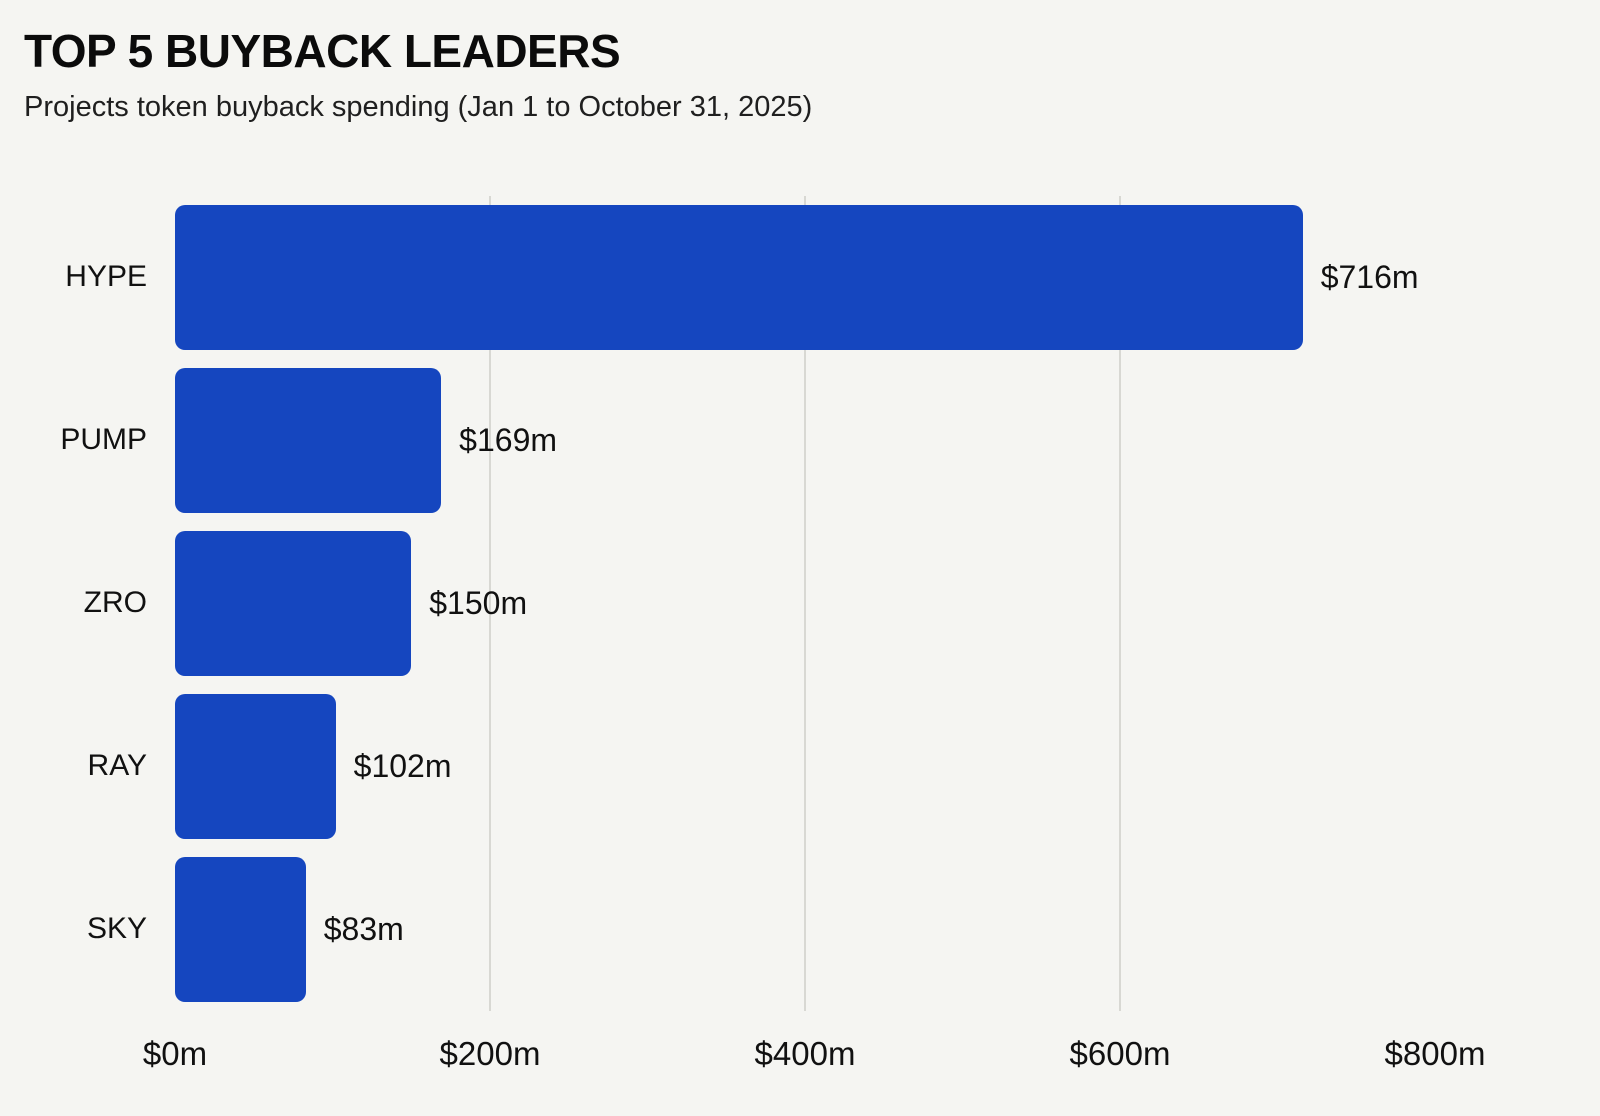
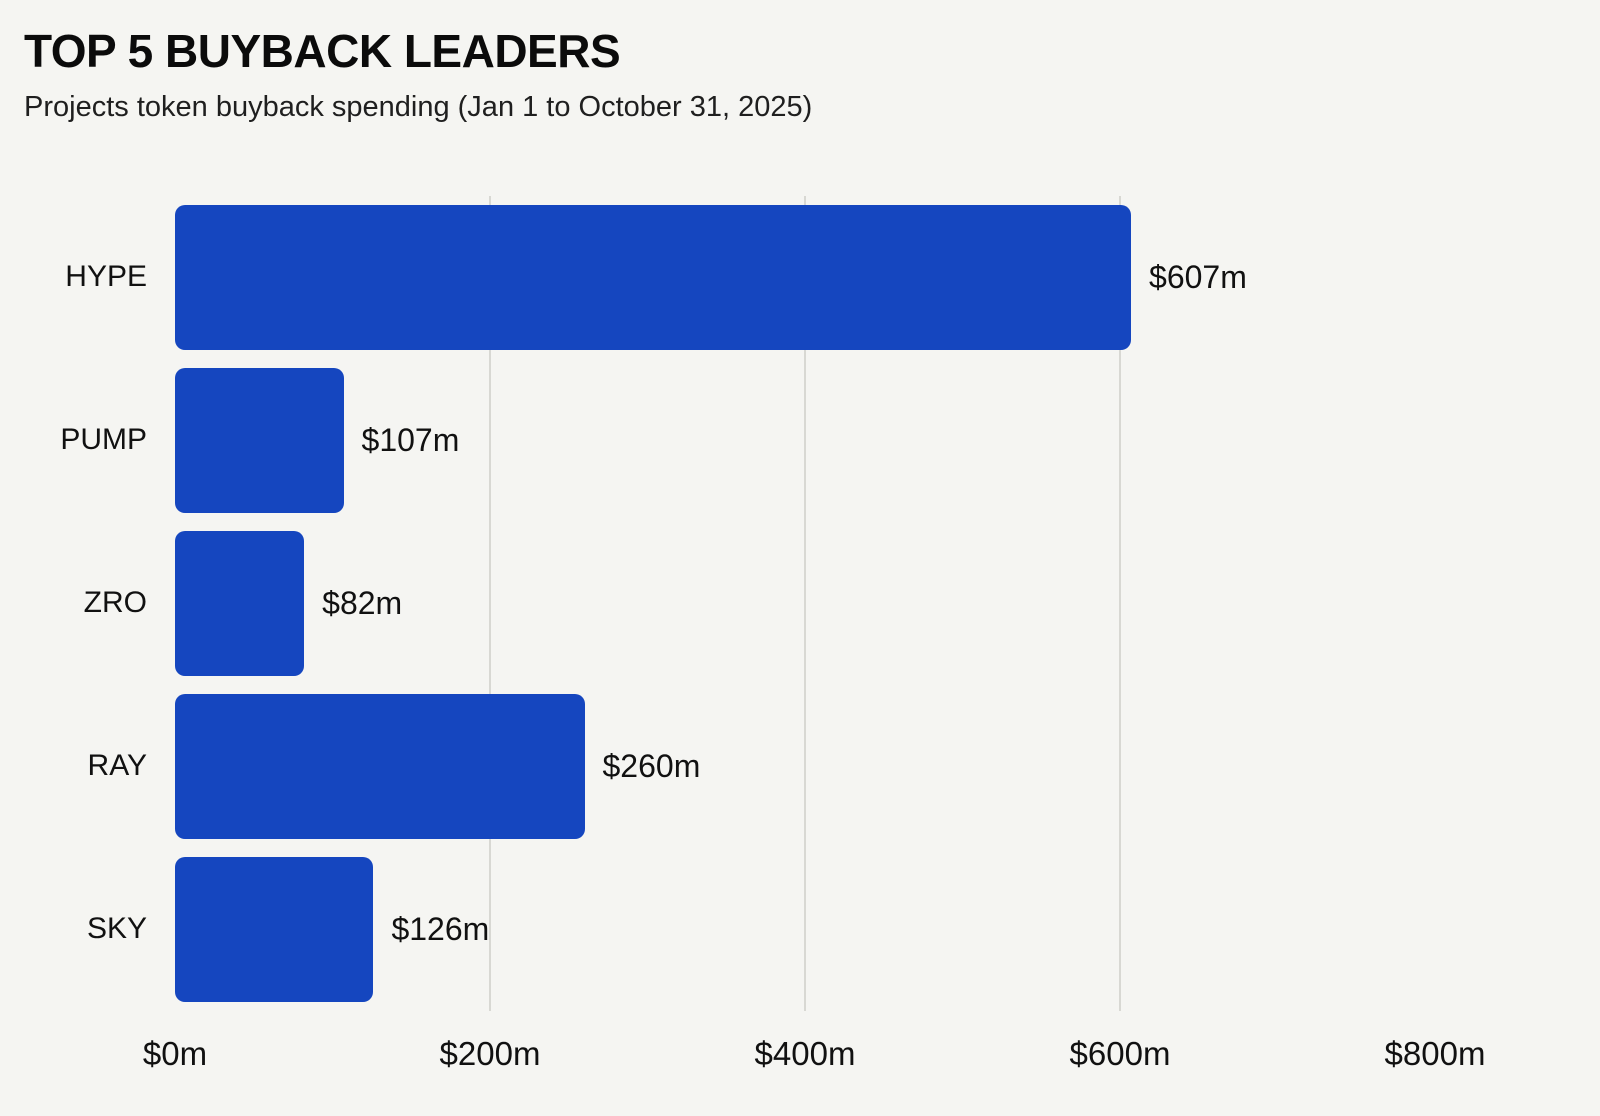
HYPE: $716m -> $607m
PUMP: $169m -> $107m
ZRO: $150m -> $82m
RAY: $102m -> $260m
SKY: $83m -> $126m
